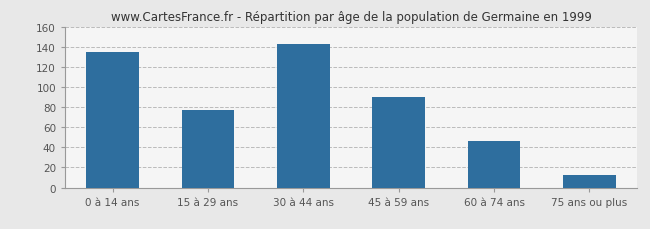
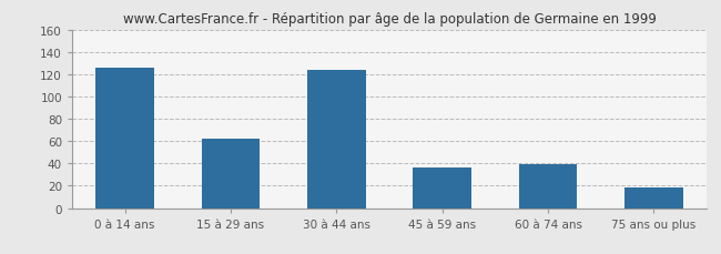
0 à 14 ans: 135 -> 126
15 à 29 ans: 77 -> 62
30 à 44 ans: 143 -> 124
45 à 59 ans: 90 -> 36
60 à 74 ans: 46 -> 39
75 ans ou plus: 13 -> 18
